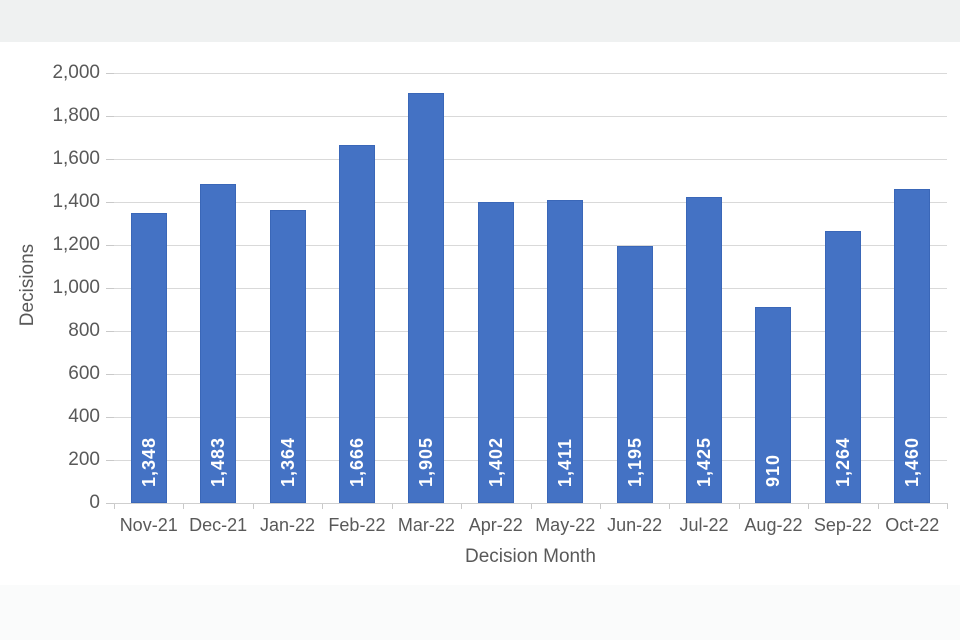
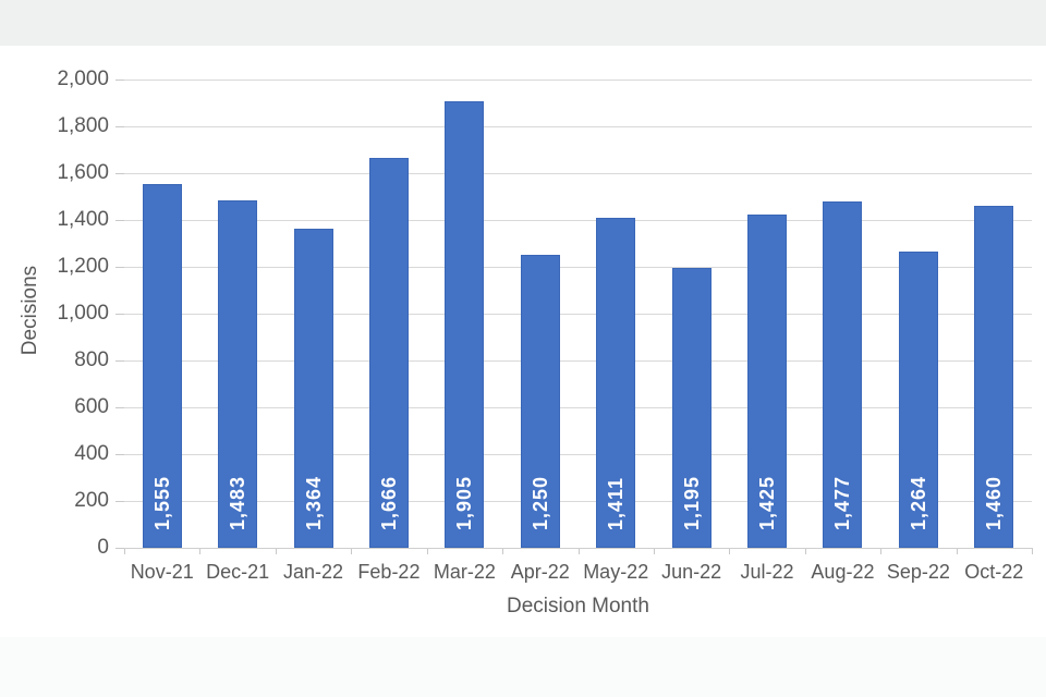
Nov-21: 1,348 -> 1,555
Apr-22: 1,402 -> 1,250
Aug-22: 910 -> 1,477
